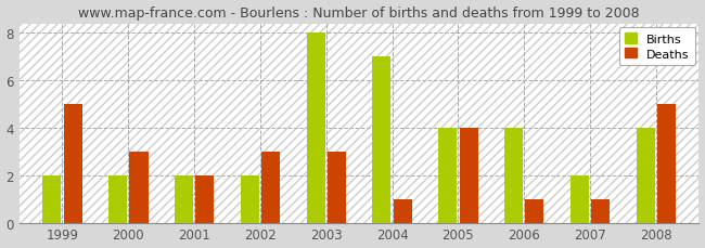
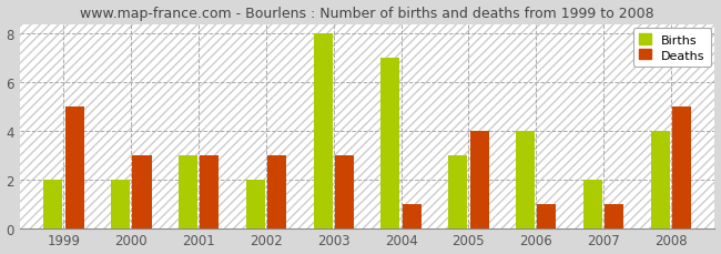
Births/2001: 2 -> 3
Deaths/2001: 2 -> 3
Births/2005: 4 -> 3
